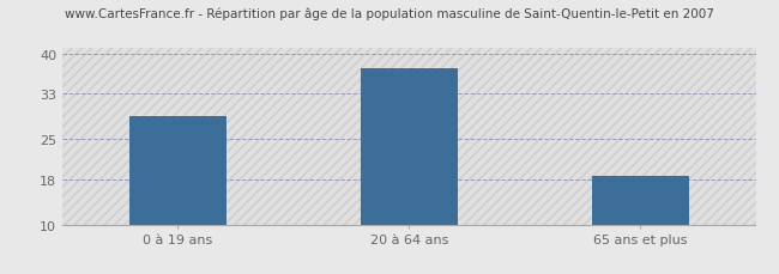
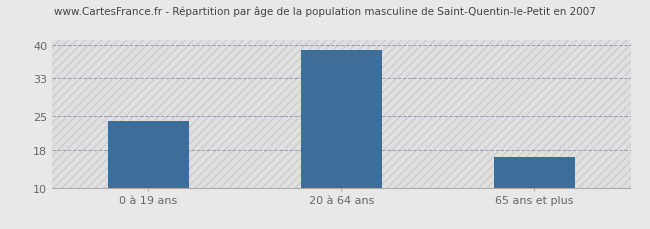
0 à 19 ans: 29.0 -> 24.0
20 à 64 ans: 37.5 -> 39.0
65 ans et plus: 18.5 -> 16.5
